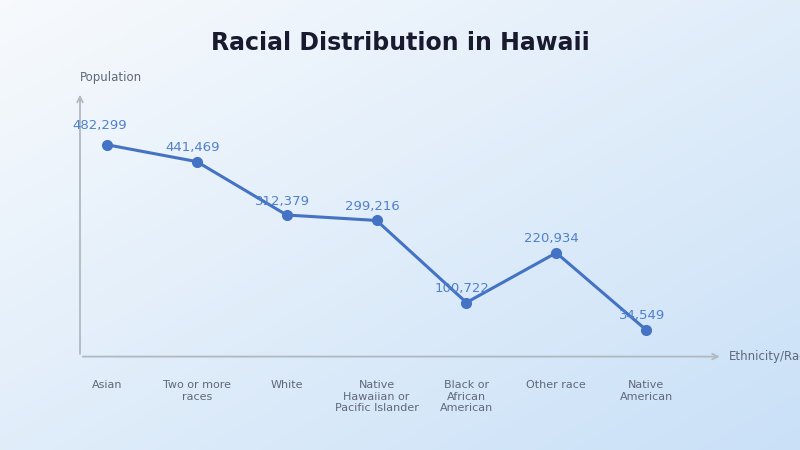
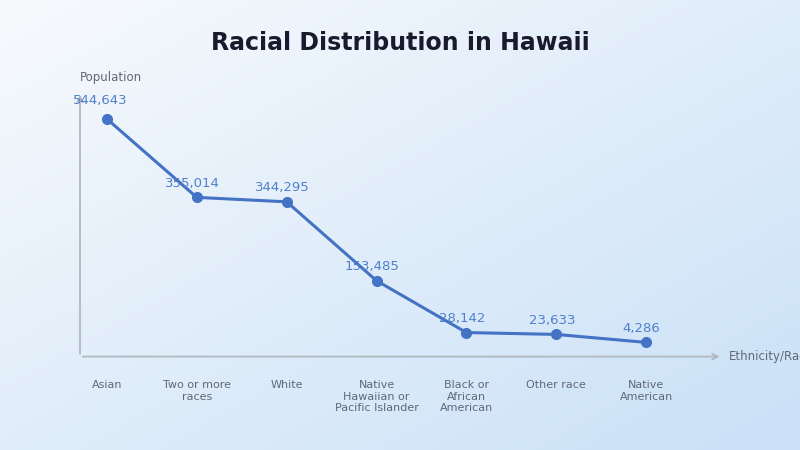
Asian: 482,299 -> 544,643
Two or more races: 441,469 -> 355,014
White: 312,379 -> 344,295
Native Hawaiian or Pacific Islander: 299,216 -> 153,485
Black or African American: 100,722 -> 28,142
Other race: 220,934 -> 23,633
Native American: 34,549 -> 4,286
